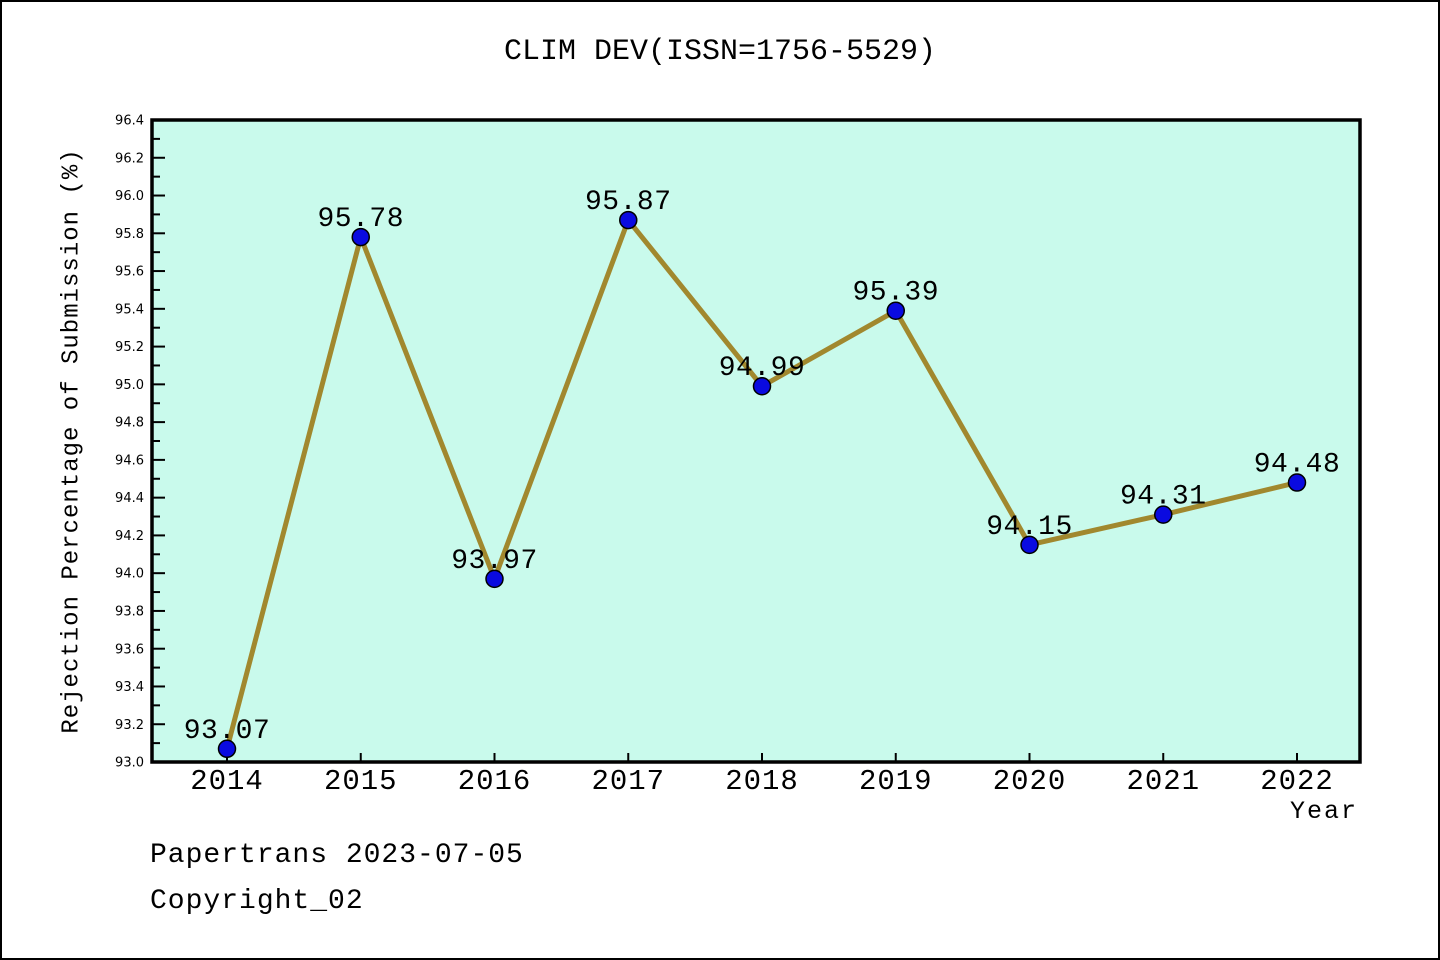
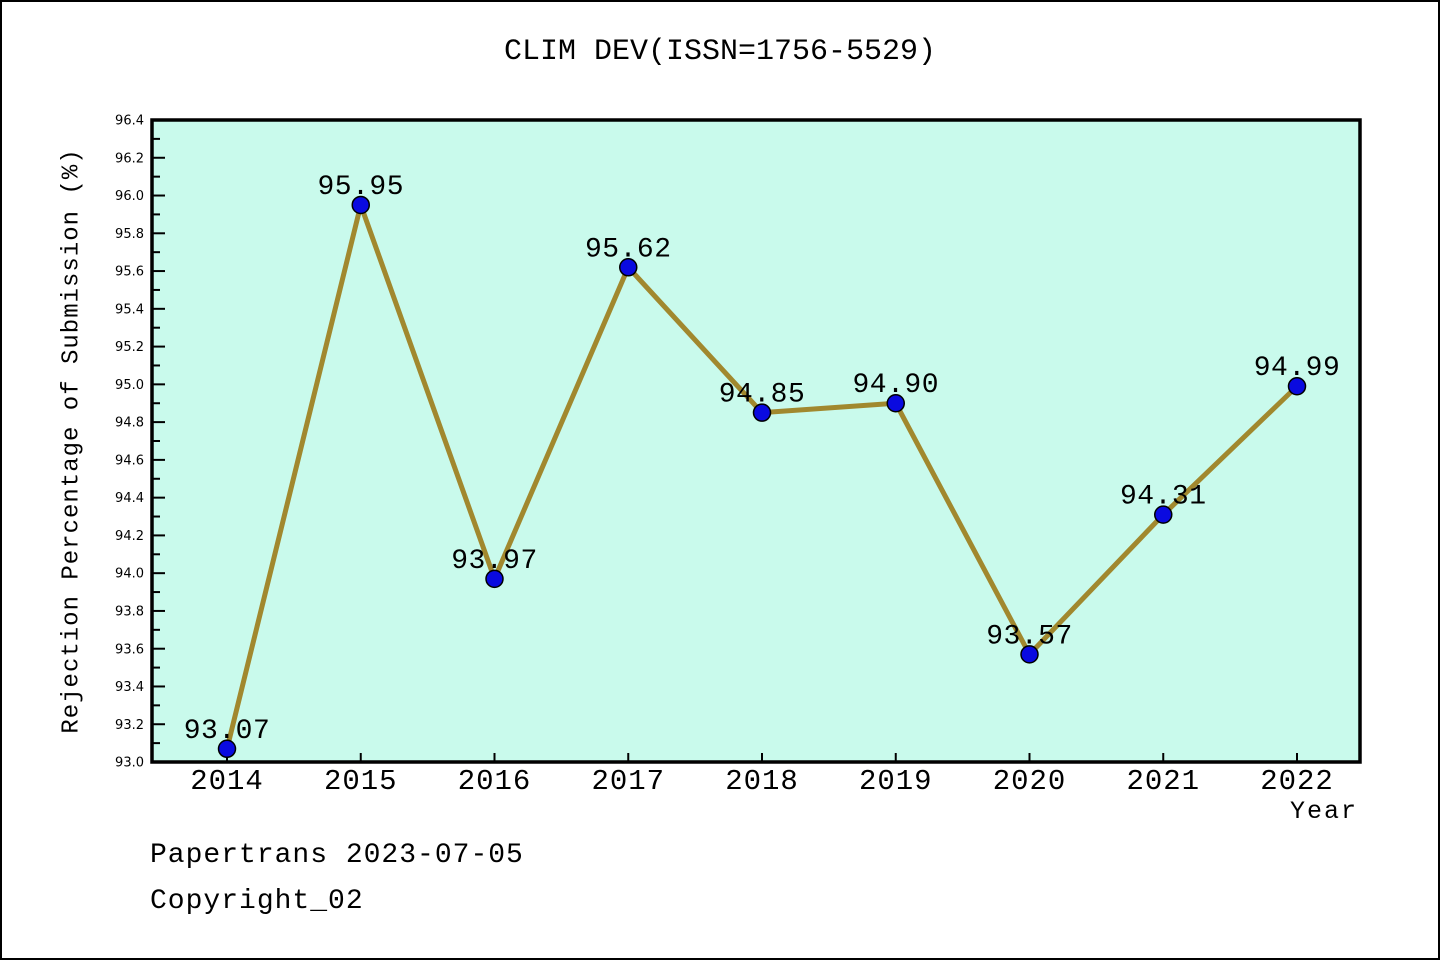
2015: 95.78 -> 95.95
2017: 95.87 -> 95.62
2018: 94.99 -> 94.85
2019: 95.39 -> 94.90
2020: 94.15 -> 93.57
2022: 94.48 -> 94.99
